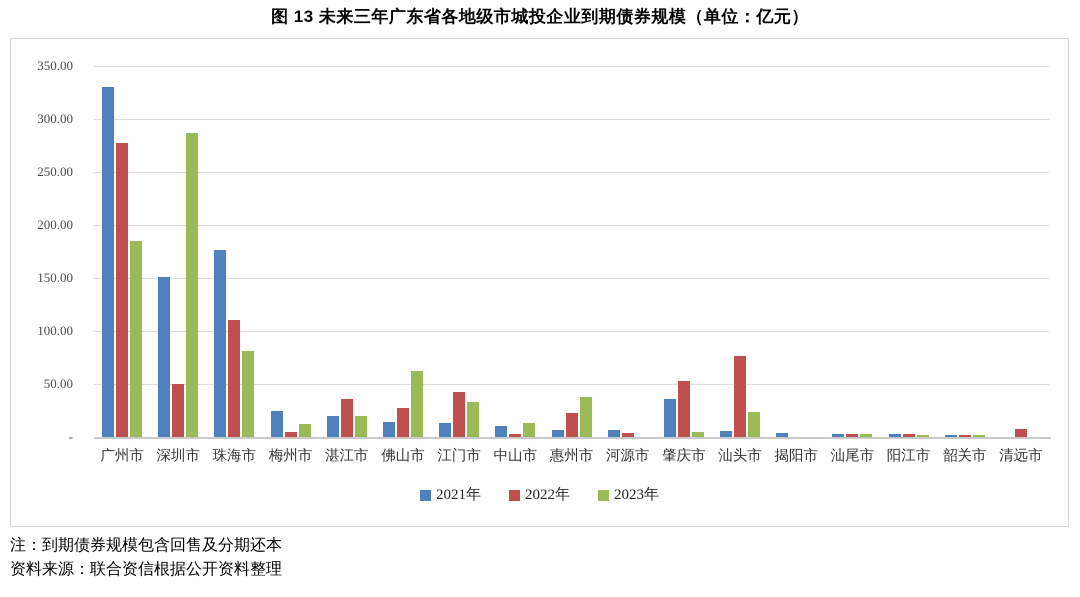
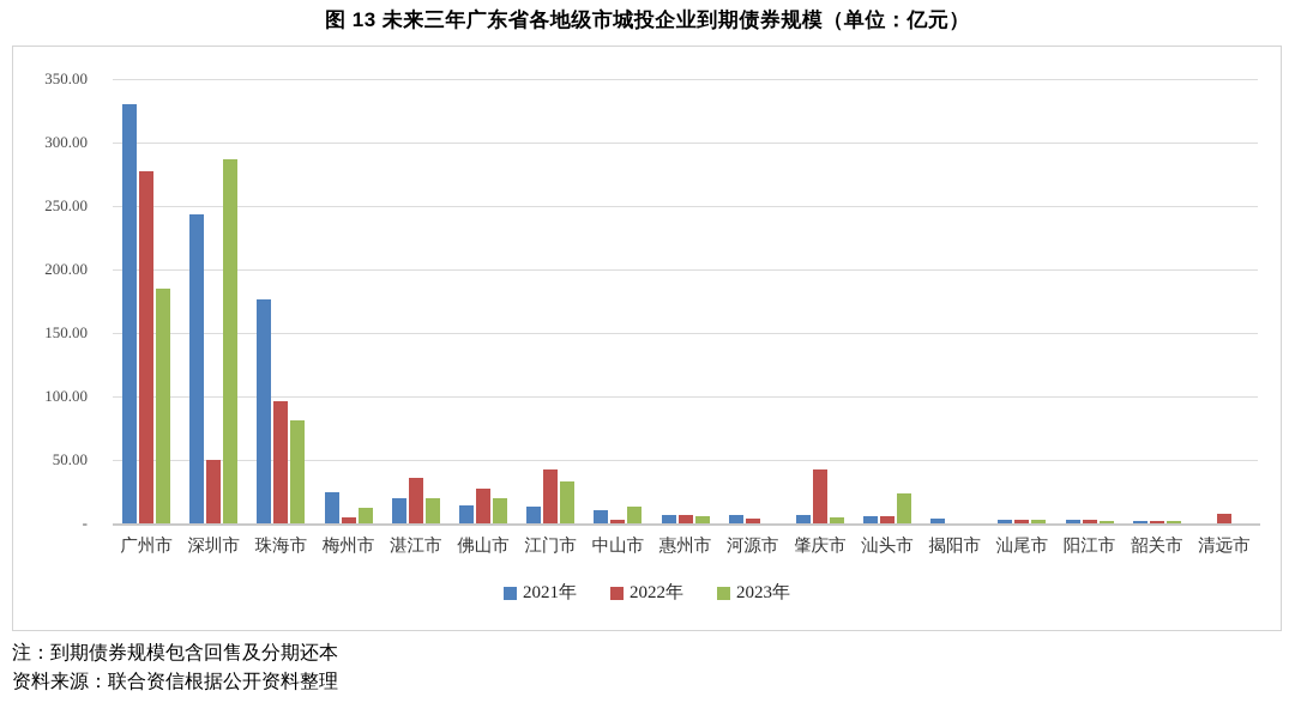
2021年/深圳市: 151 -> 243
2022年/珠海市: 110 -> 96
2023年/佛山市: 62 -> 20
2022年/惠州市: 23 -> 7
2023年/惠州市: 38 -> 6
2021年/肇庆市: 36 -> 7
2022年/肇庆市: 53 -> 42
2022年/汕头市: 76 -> 6
